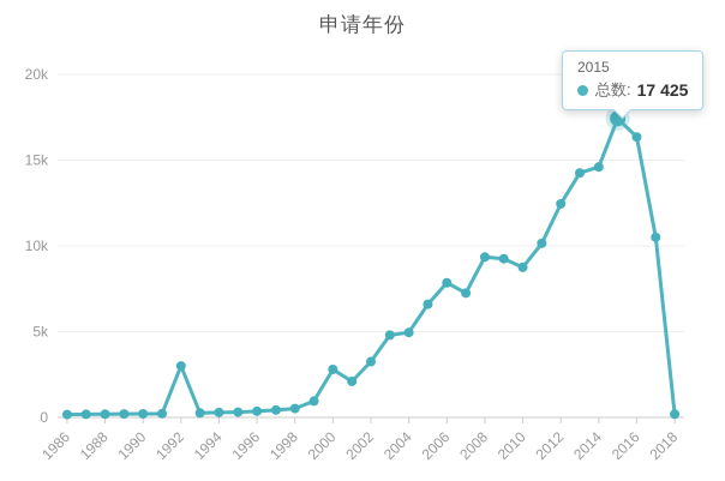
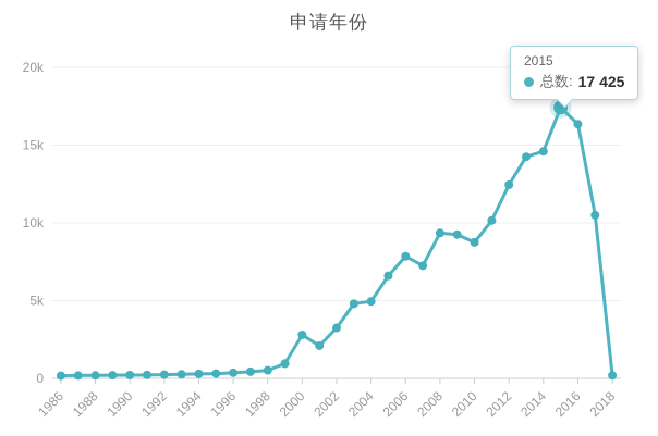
1992: 3.0k -> 0.2k
